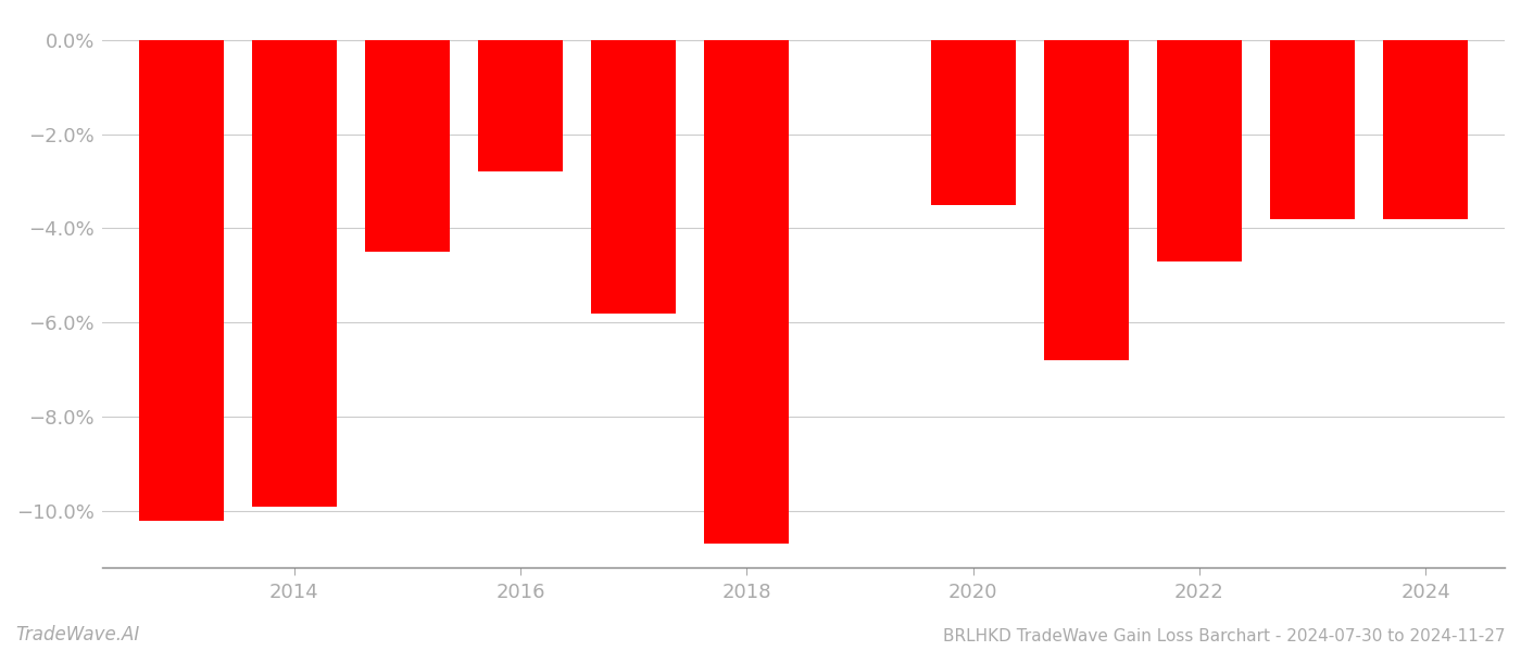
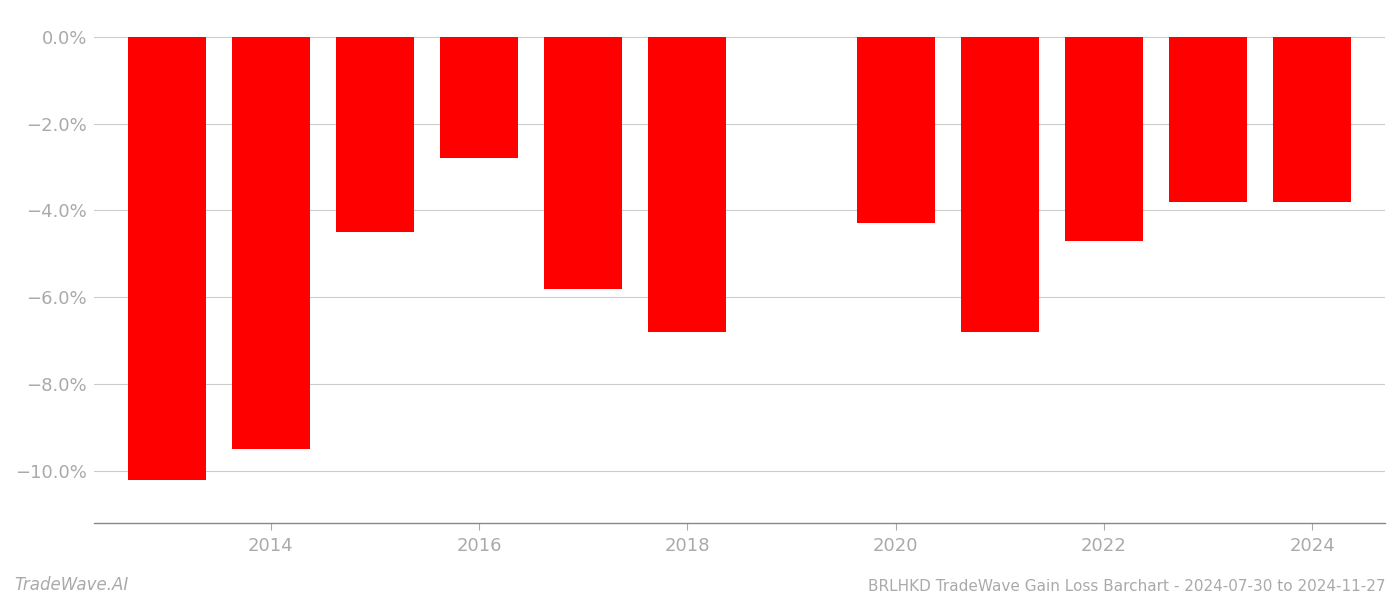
2014: -9.9% -> -9.5%
2018: -10.7% -> -6.8%
2020: -3.5% -> -4.3%
